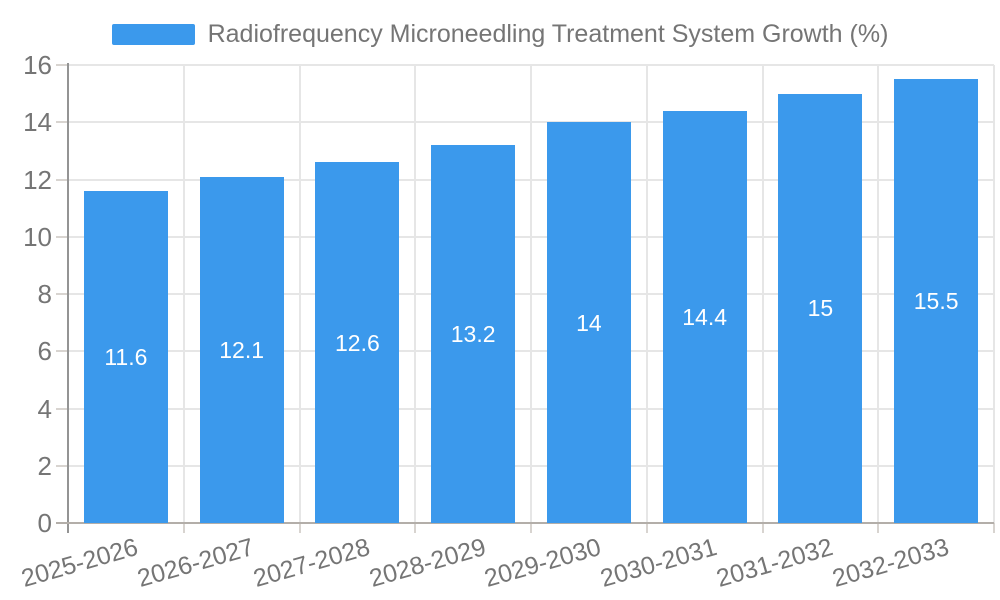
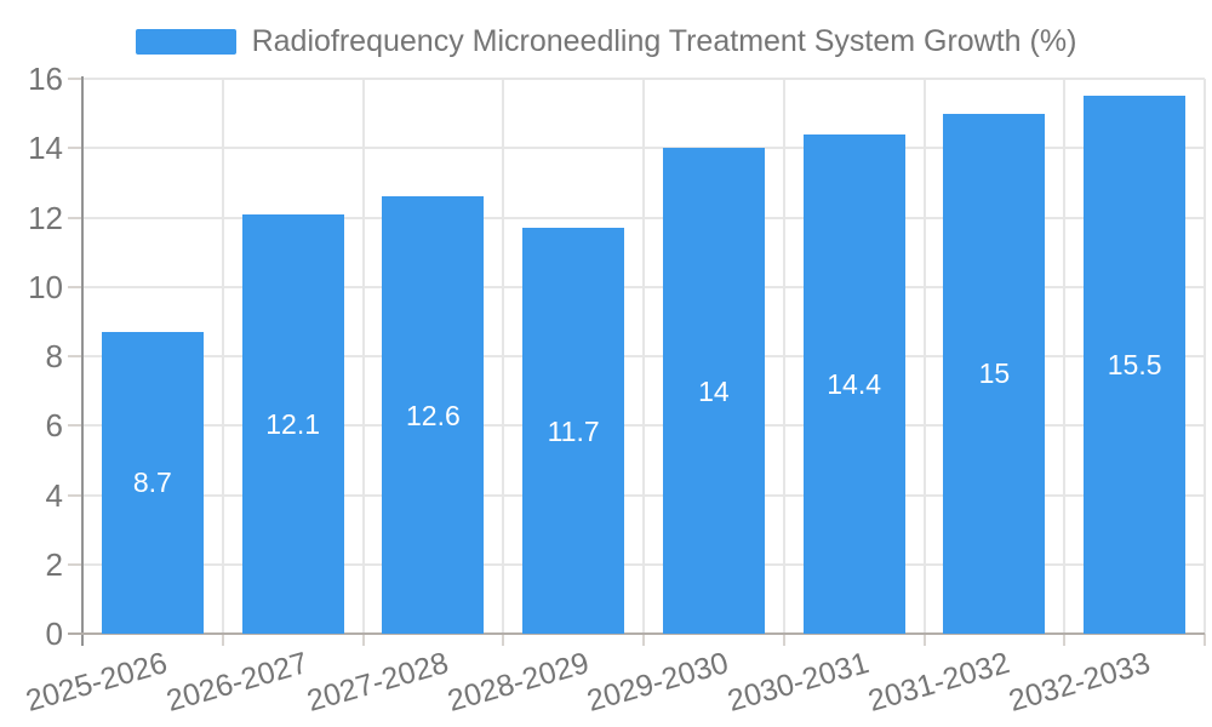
2025-2026: 11.6 -> 8.7
2028-2029: 13.2 -> 11.7
